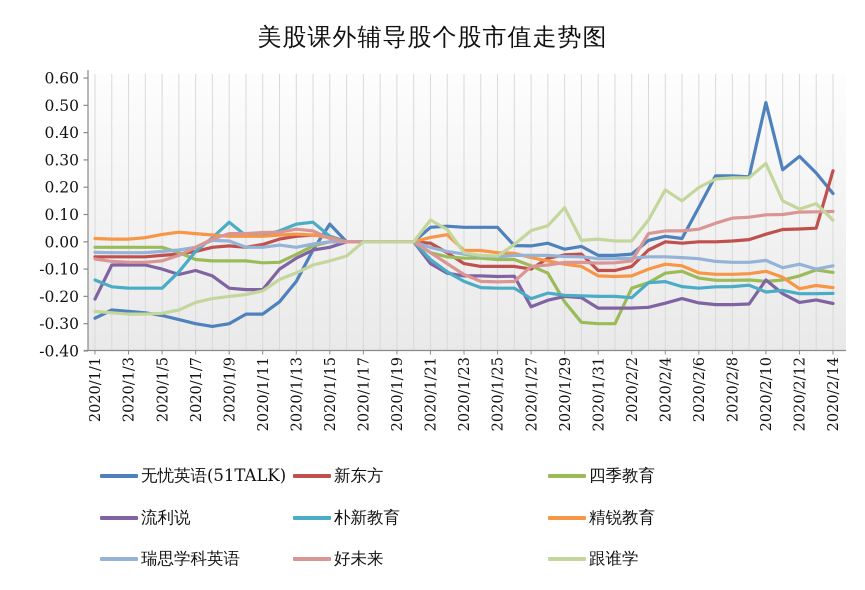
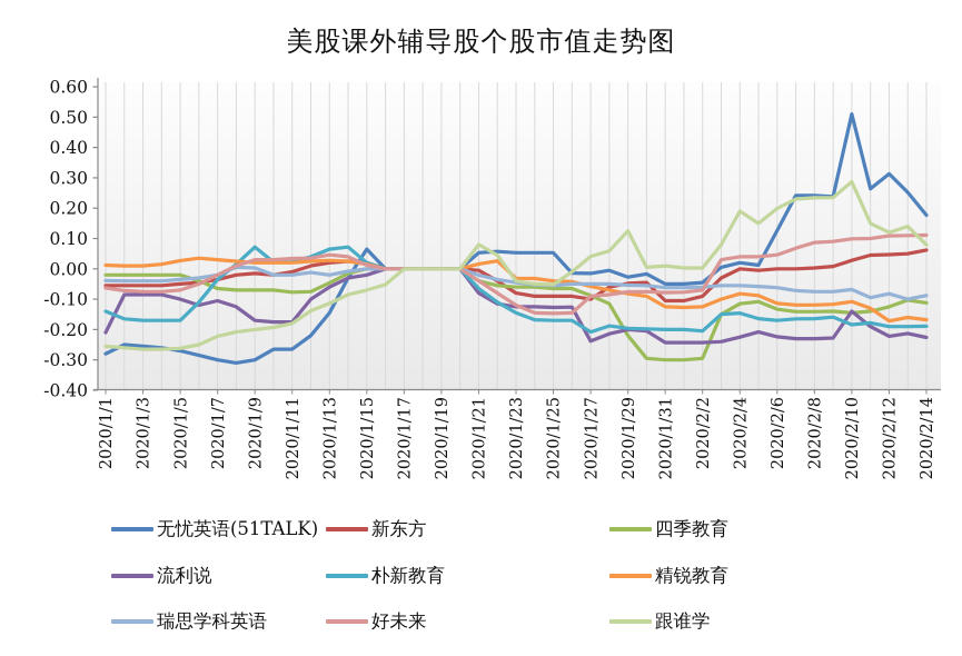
四季教育/2020/2/2: -0.17 -> -0.29
新东方/2020/2/14: 0.26 -> 0.06
